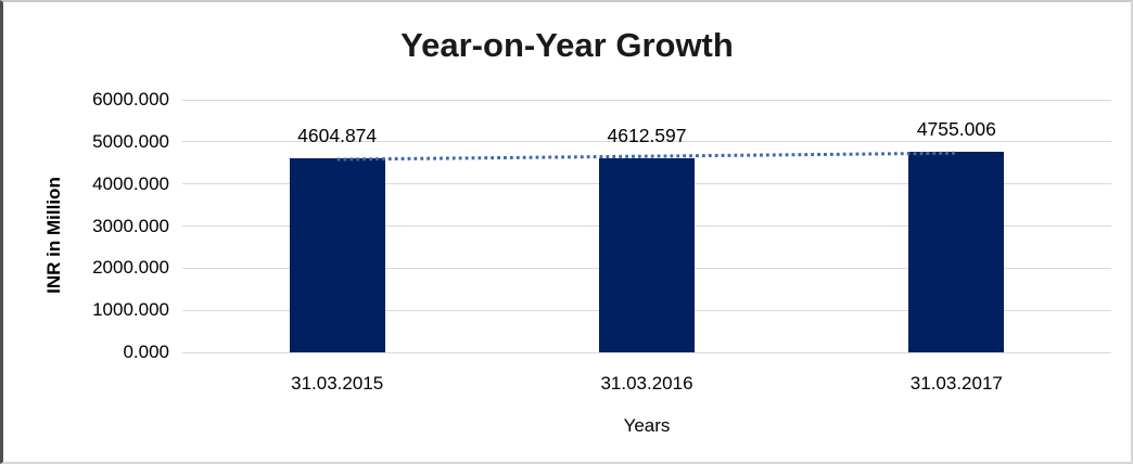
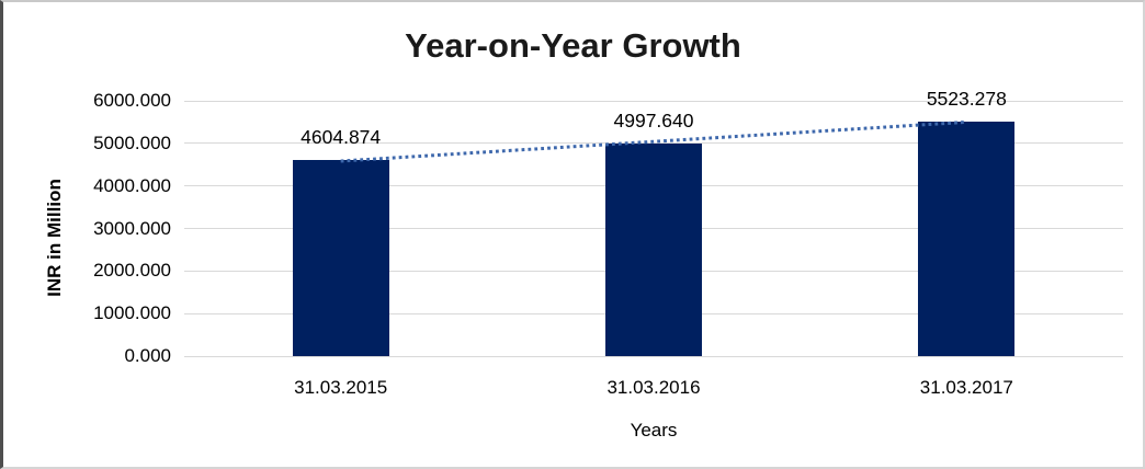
31.03.2016: 4612.597 -> 4997.640
31.03.2017: 4755.006 -> 5523.278
